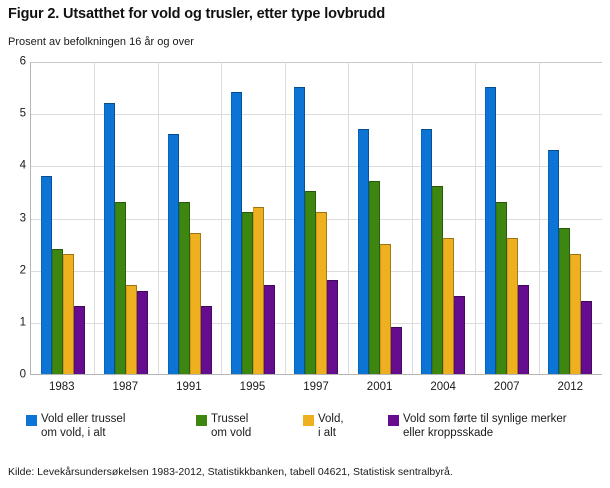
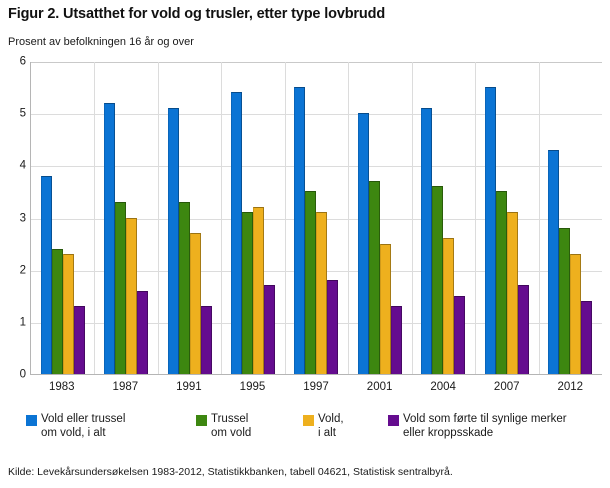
Vold, i alt/1987: 1.7 -> 3.0
Vold eller trussel om vold, i alt/1991: 4.6 -> 5.1
Vold eller trussel om vold, i alt/2001: 4.7 -> 5.0
Vold som førte til synlige merker eller kroppsskade/2001: 0.9 -> 1.3
Vold eller trussel om vold, i alt/2004: 4.7 -> 5.1
Trussel om vold/2007: 3.3 -> 3.5
Vold, i alt/2007: 2.6 -> 3.1
